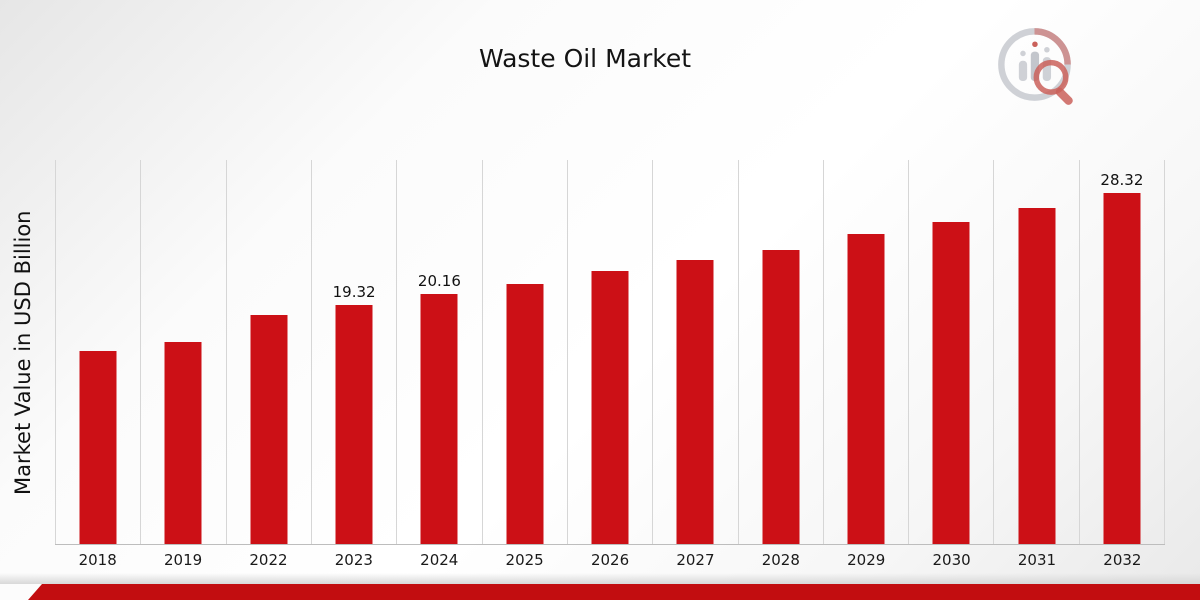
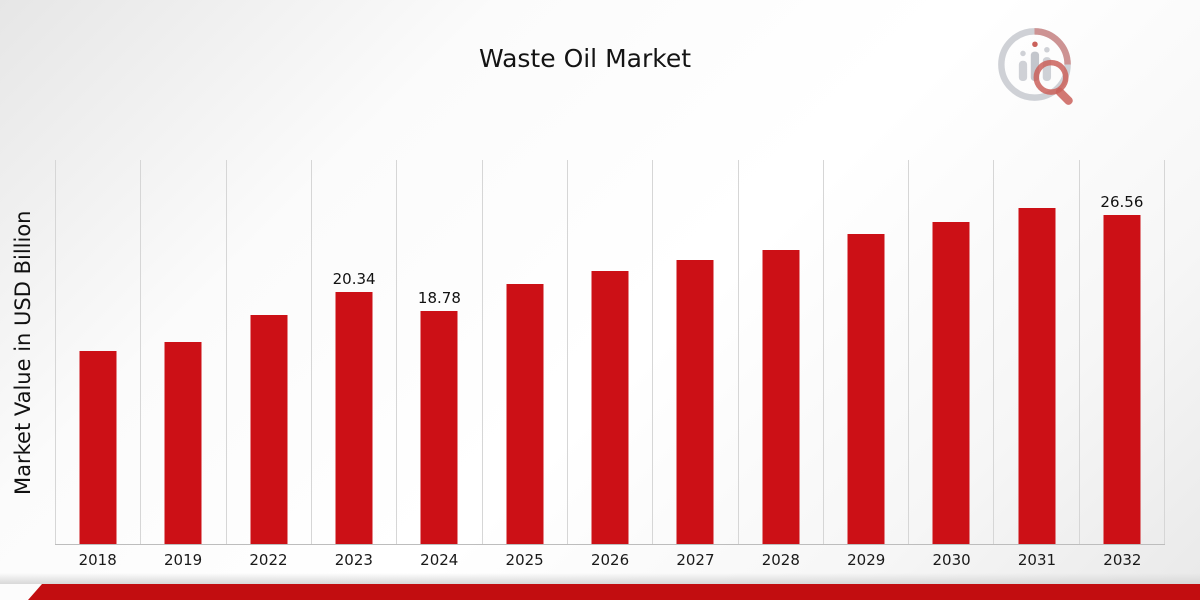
2023: 19.32 -> 20.34
2024: 20.16 -> 18.78
2032: 28.32 -> 26.56
